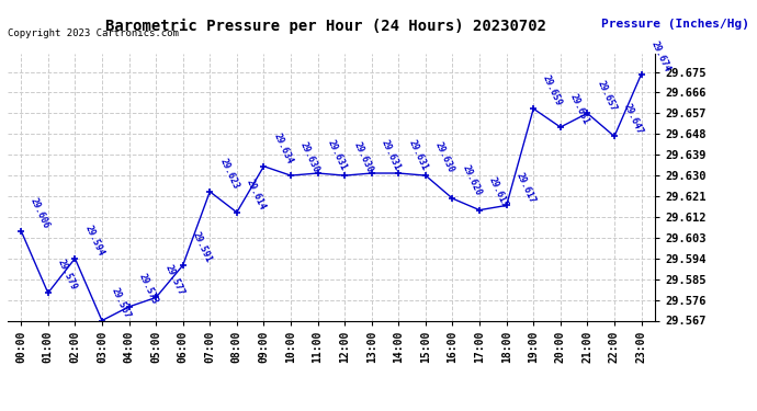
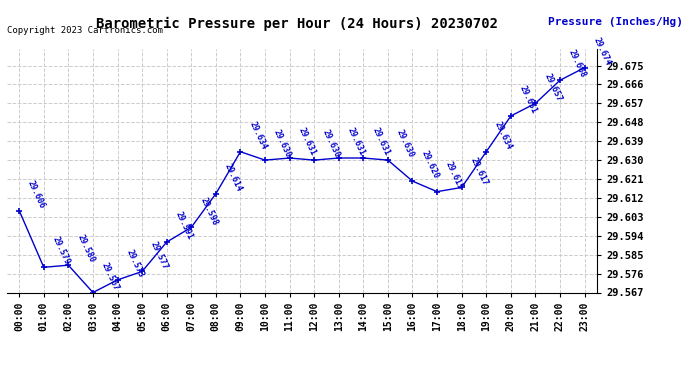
02:00: 29.594 -> 29.580
07:00: 29.623 -> 29.598
19:00: 29.659 -> 29.634
22:00: 29.647 -> 29.668
